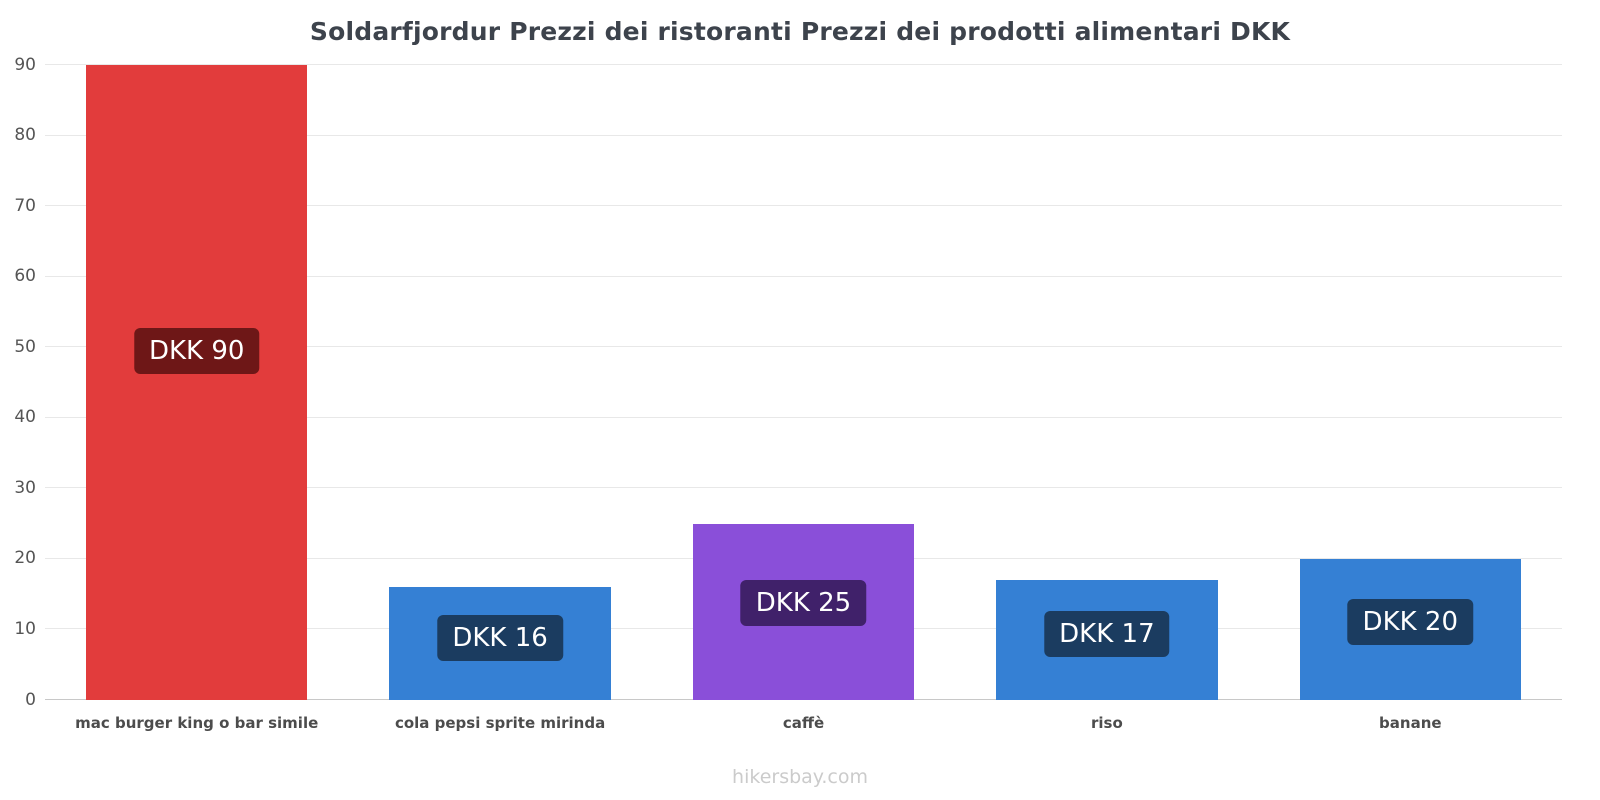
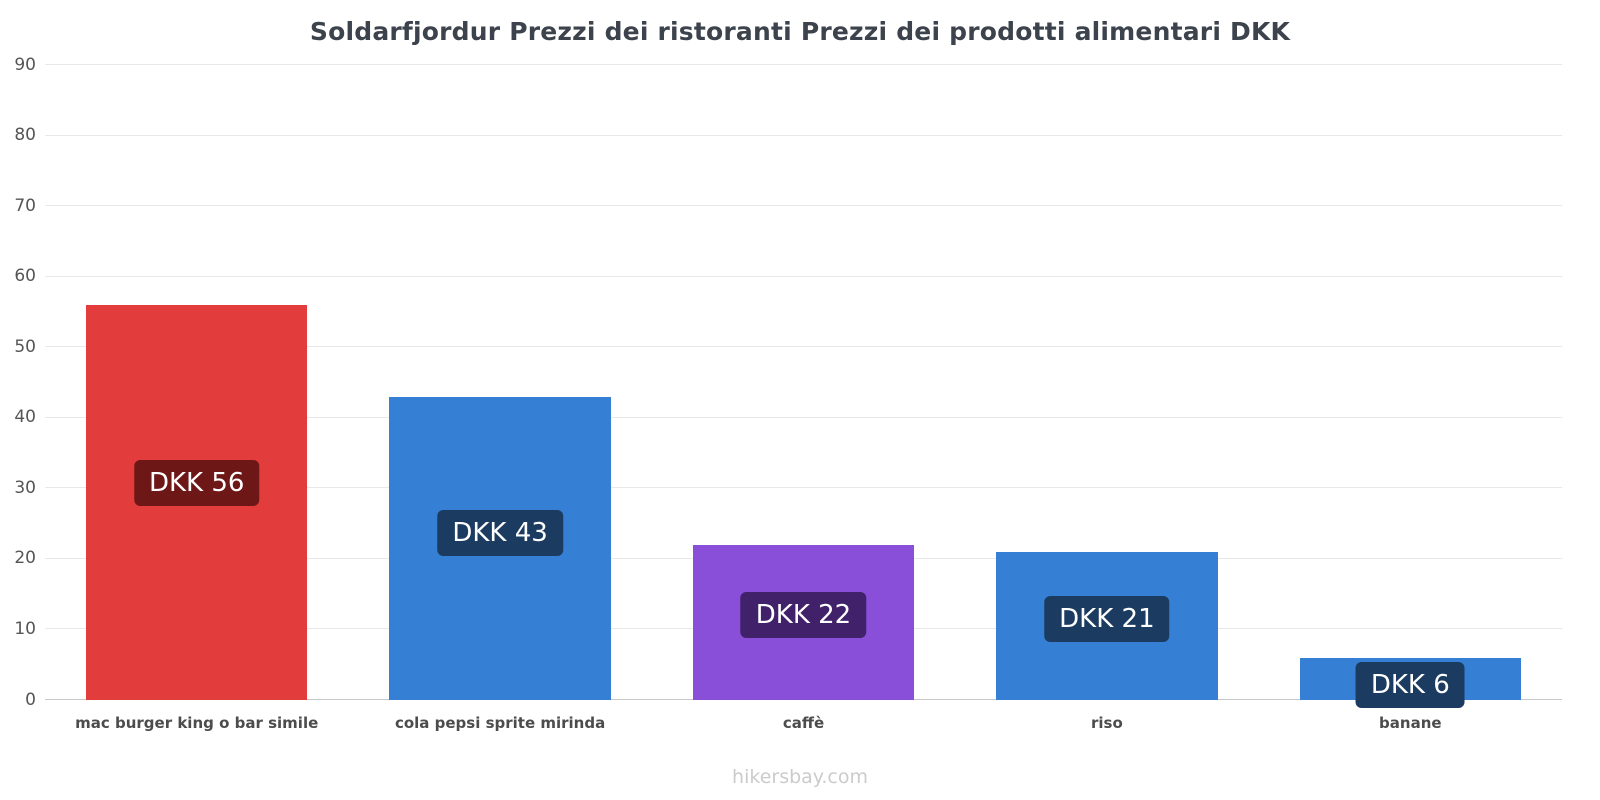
mac burger king o bar simile: 90 -> 56
cola pepsi sprite mirinda: 16 -> 43
caffè: 25 -> 22
riso: 17 -> 21
banane: 20 -> 6
